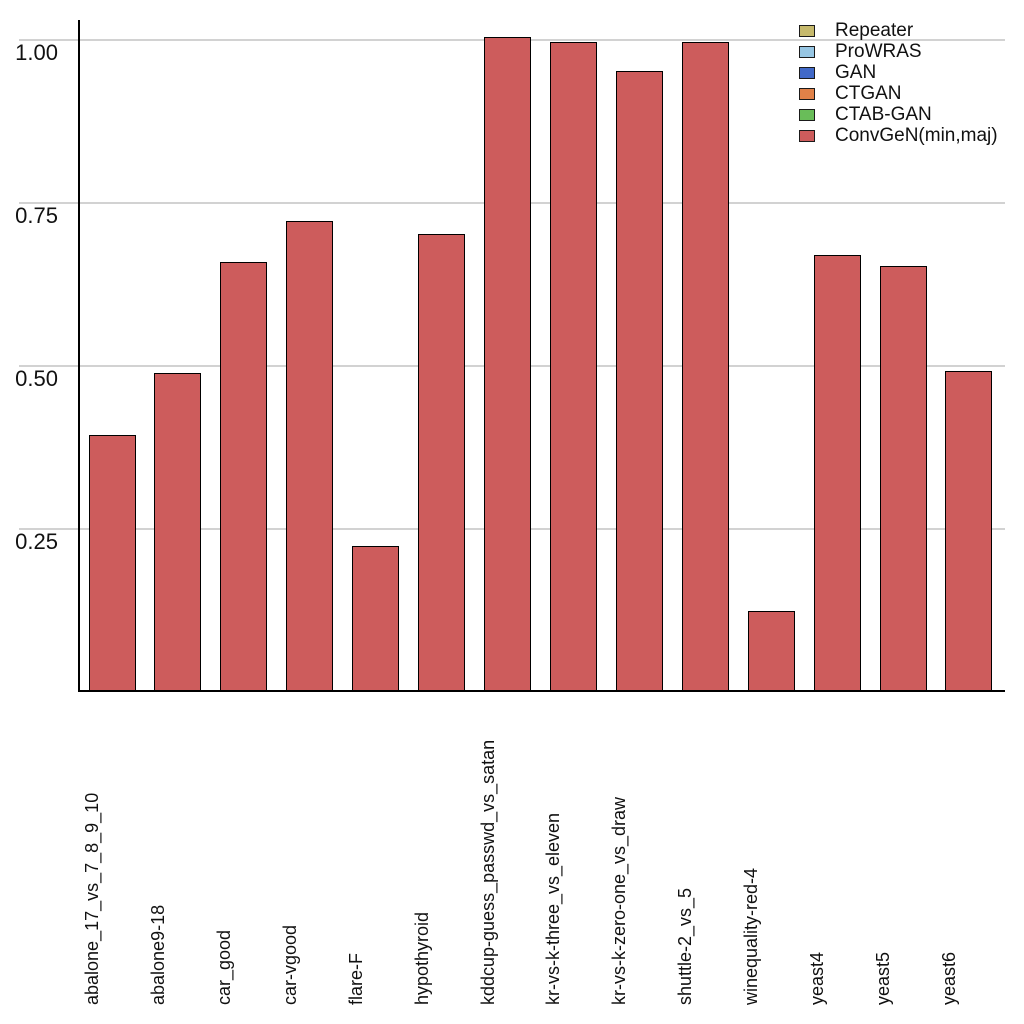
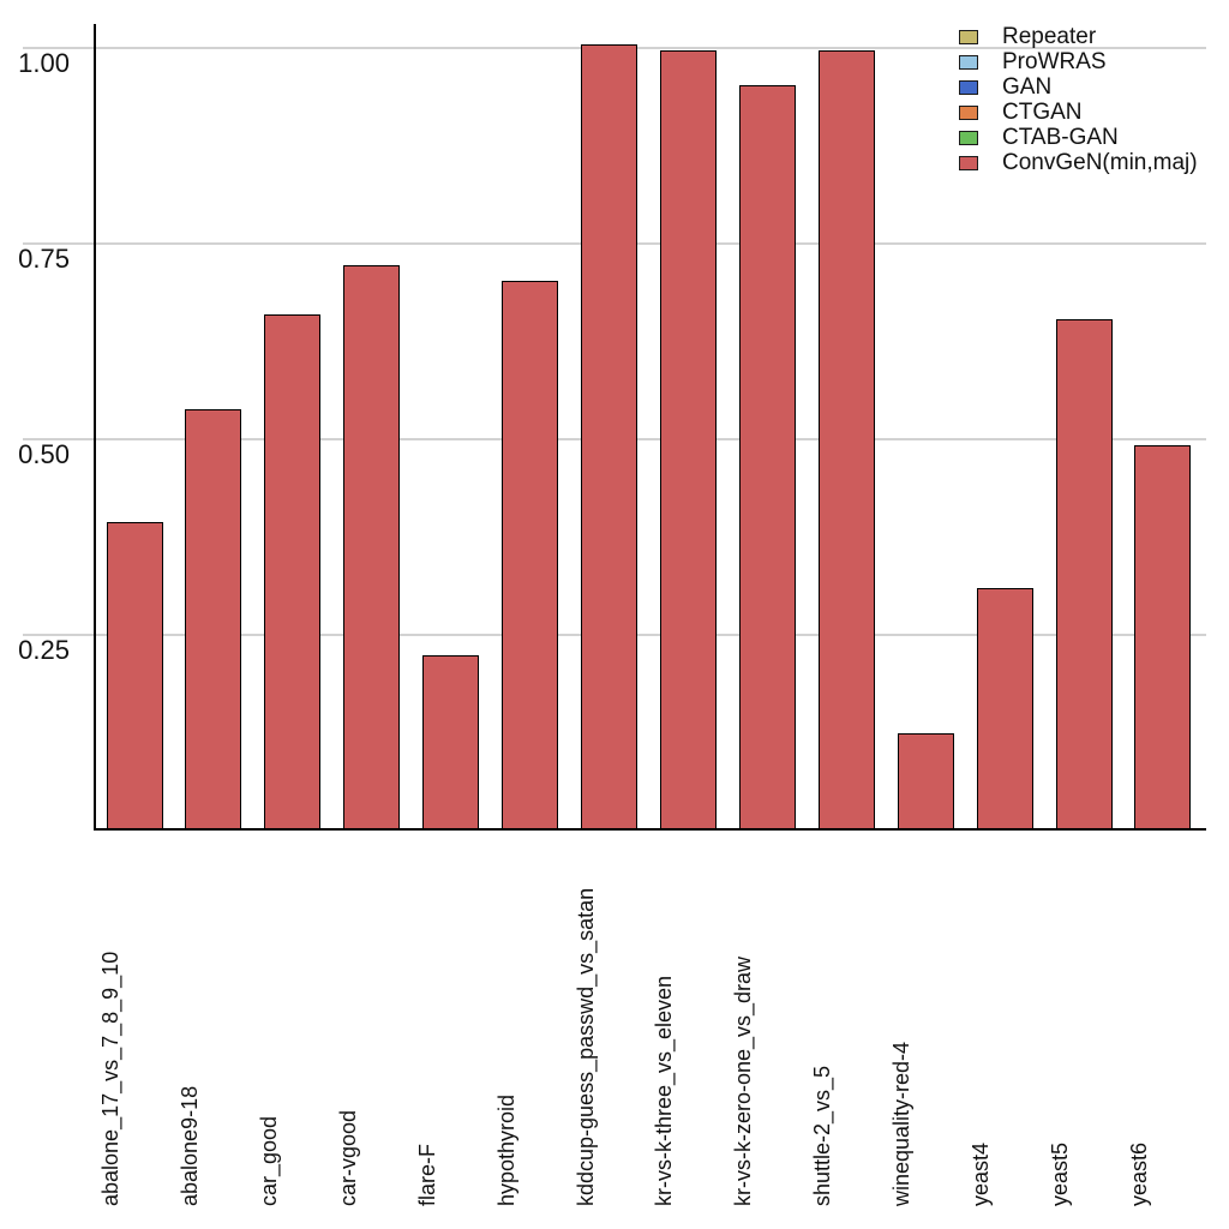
abalone9-18: 0.49 -> 0.54
yeast4: 0.67 -> 0.31
